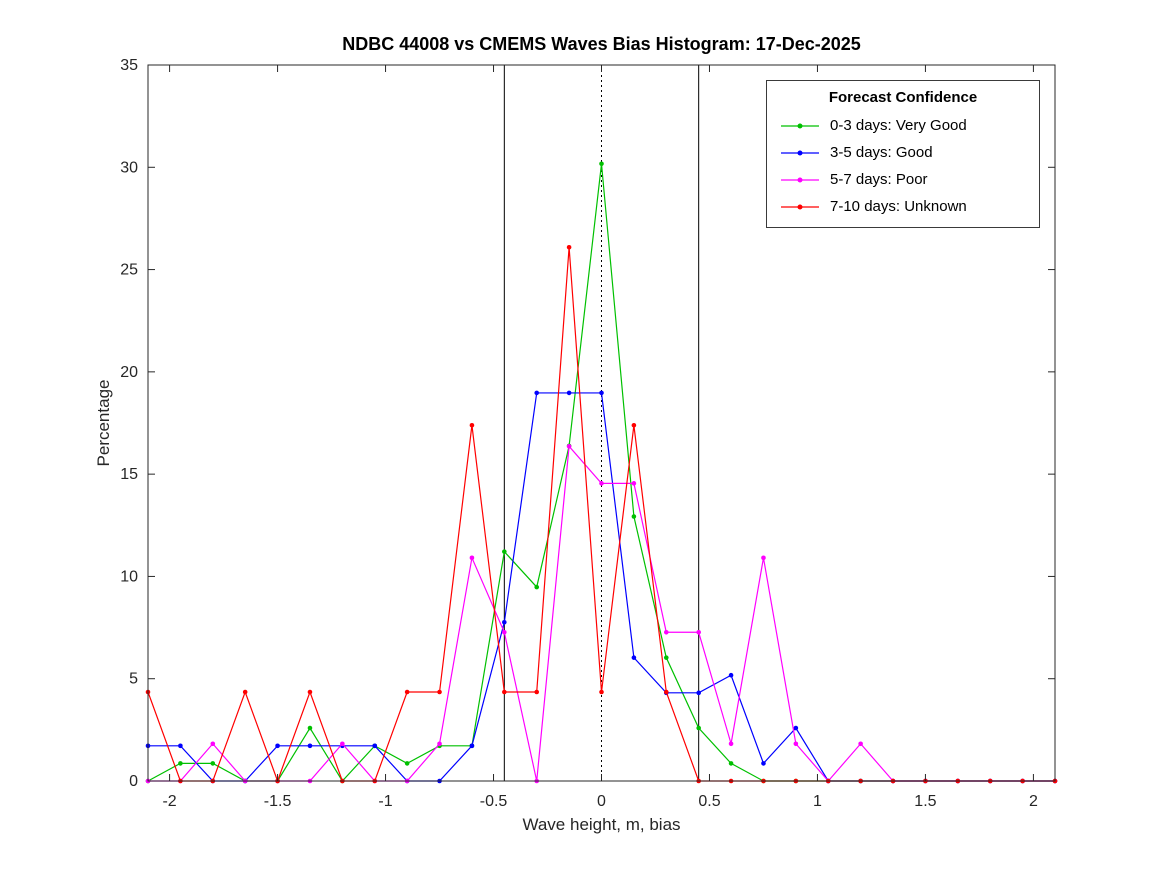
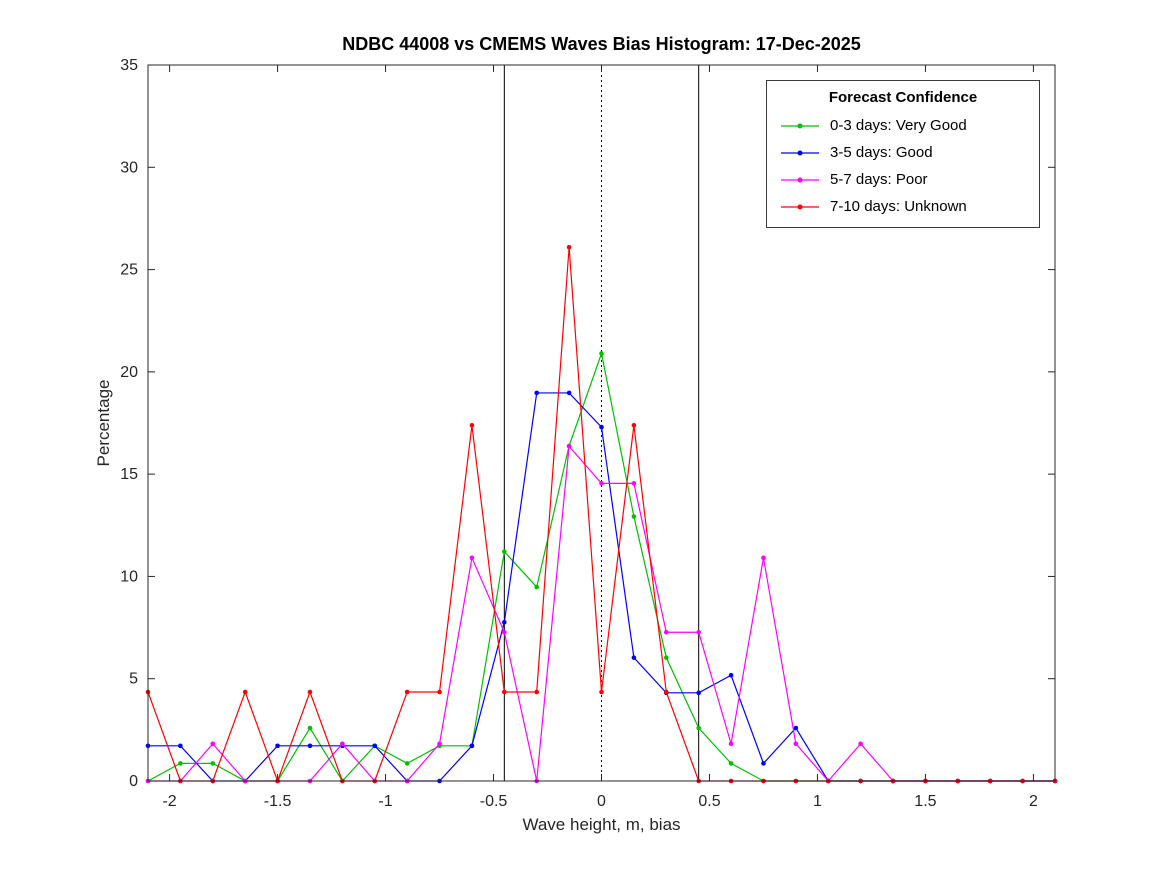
0-3 days: Very Good/0: 30,2 -> 20,9
3-5 days: Good/0: 19,0 -> 17,3
